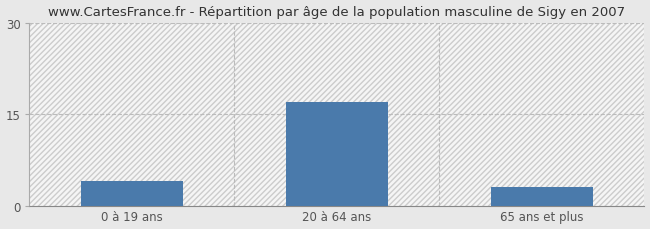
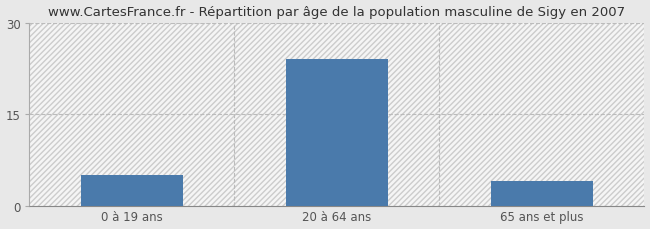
0 à 19 ans: 4 -> 5
20 à 64 ans: 17 -> 24
65 ans et plus: 3 -> 4
